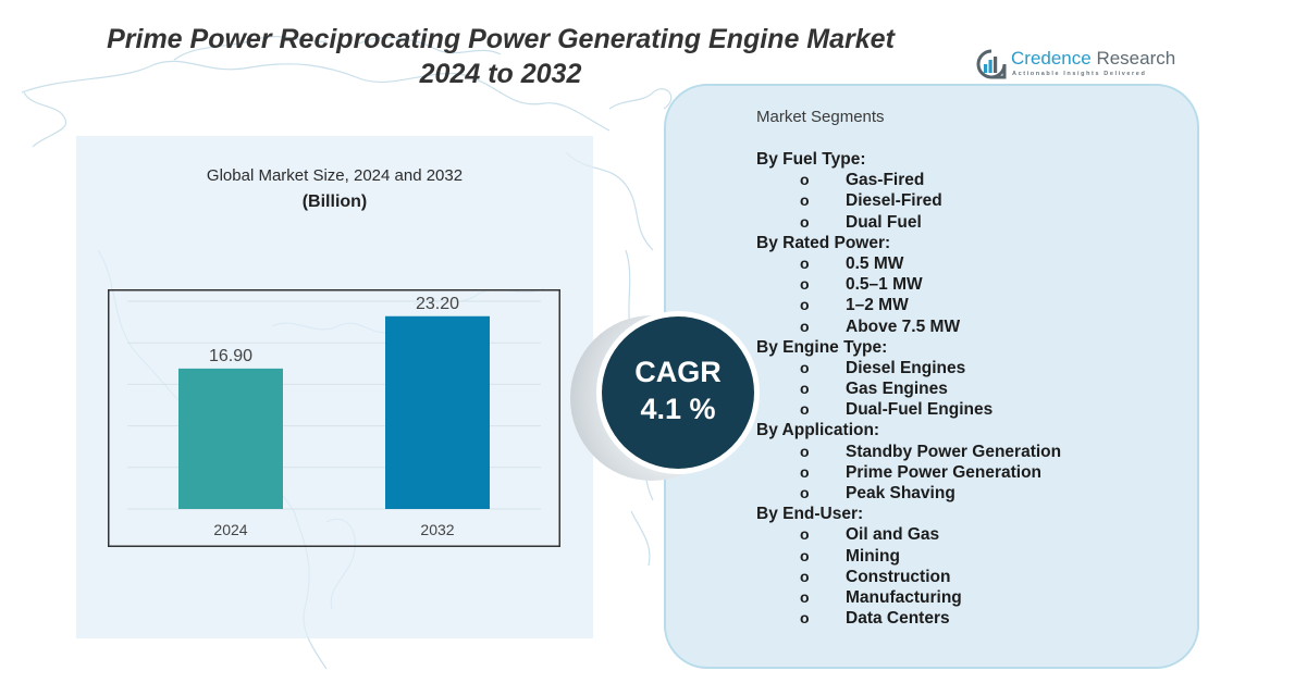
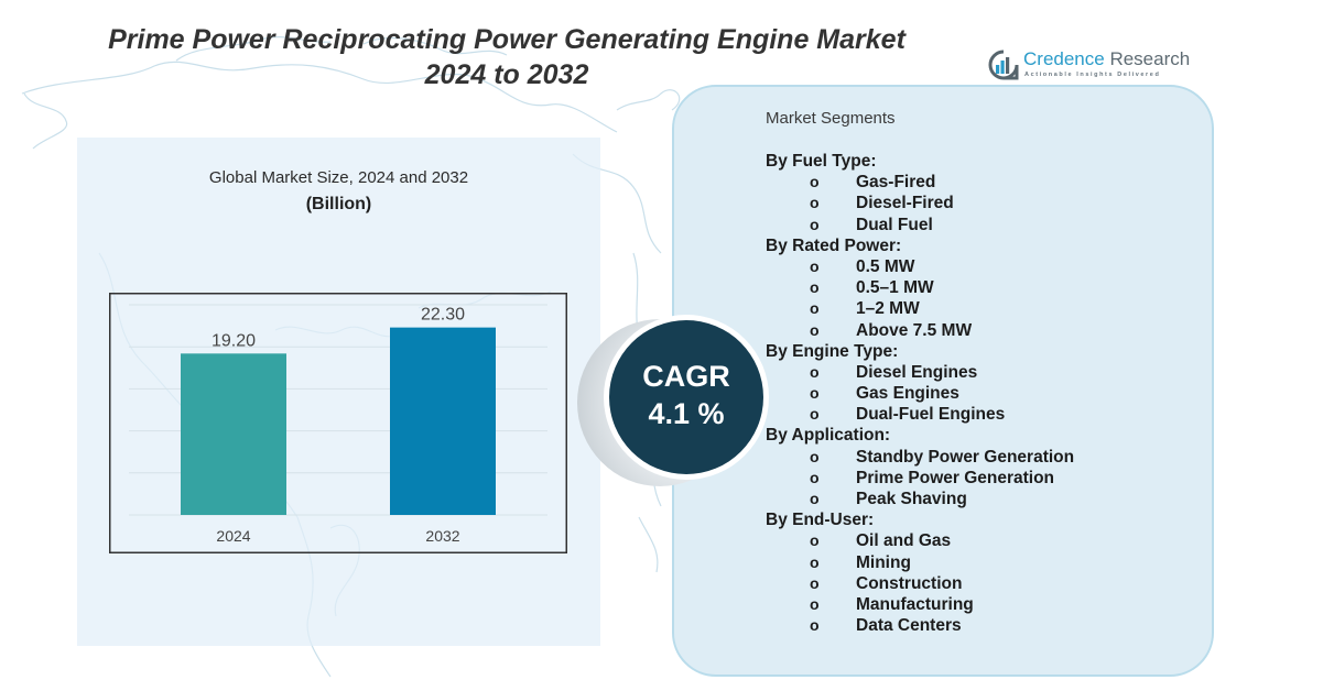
2024: 16.90 -> 19.20
2032: 23.20 -> 22.30
